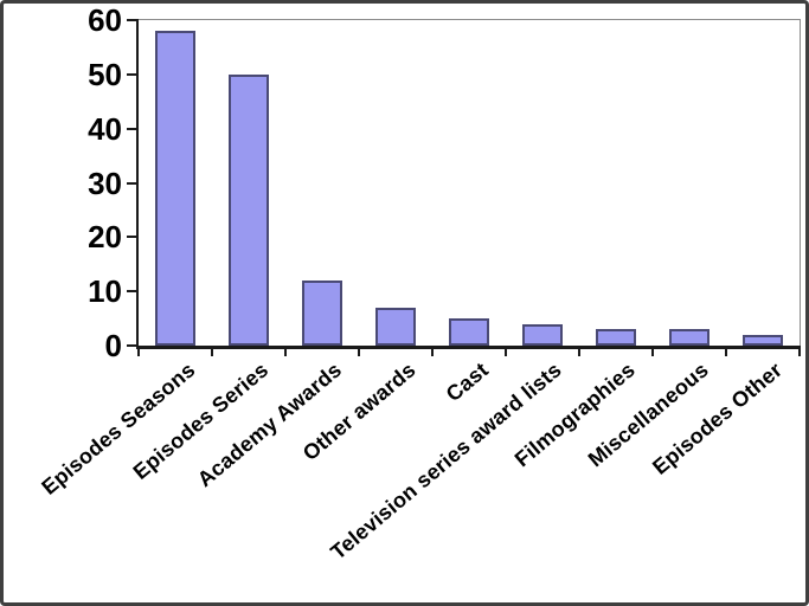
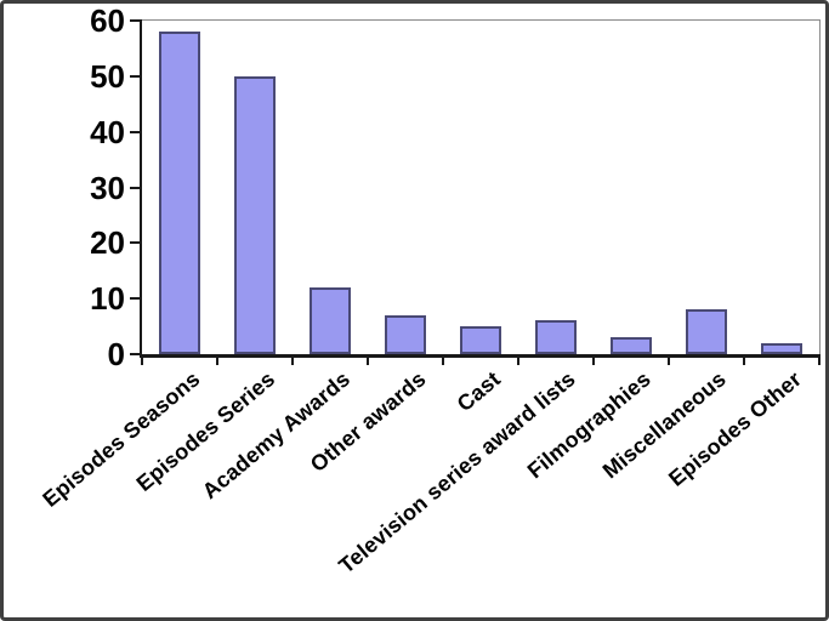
Television series award lists: 4 -> 6
Miscellaneous: 3 -> 8
